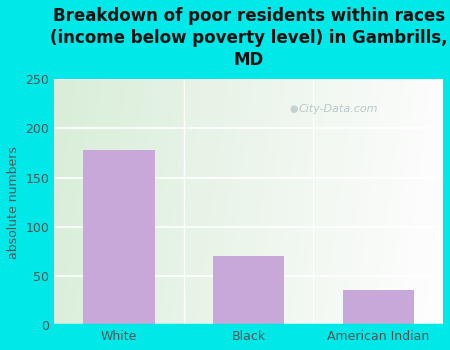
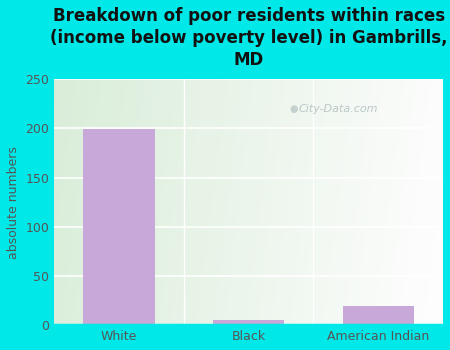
White: 178 -> 199
Black: 70 -> 5
American Indian: 36 -> 20
